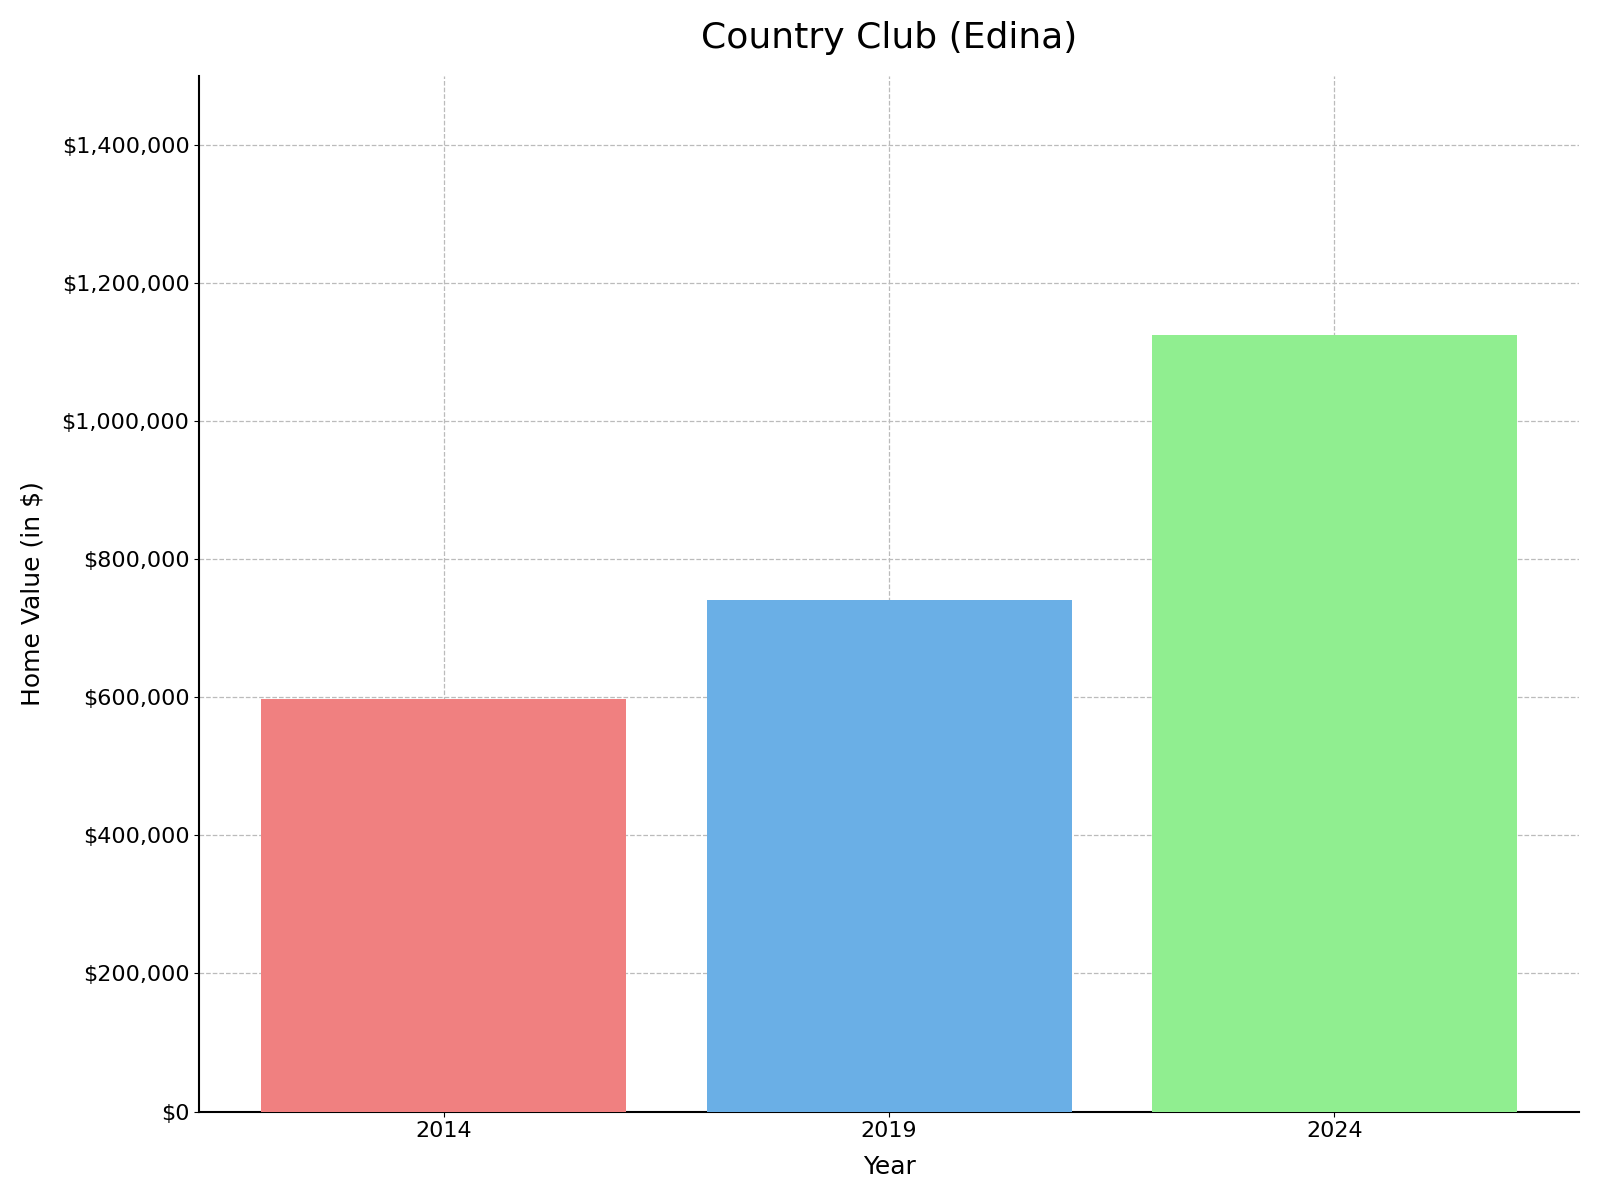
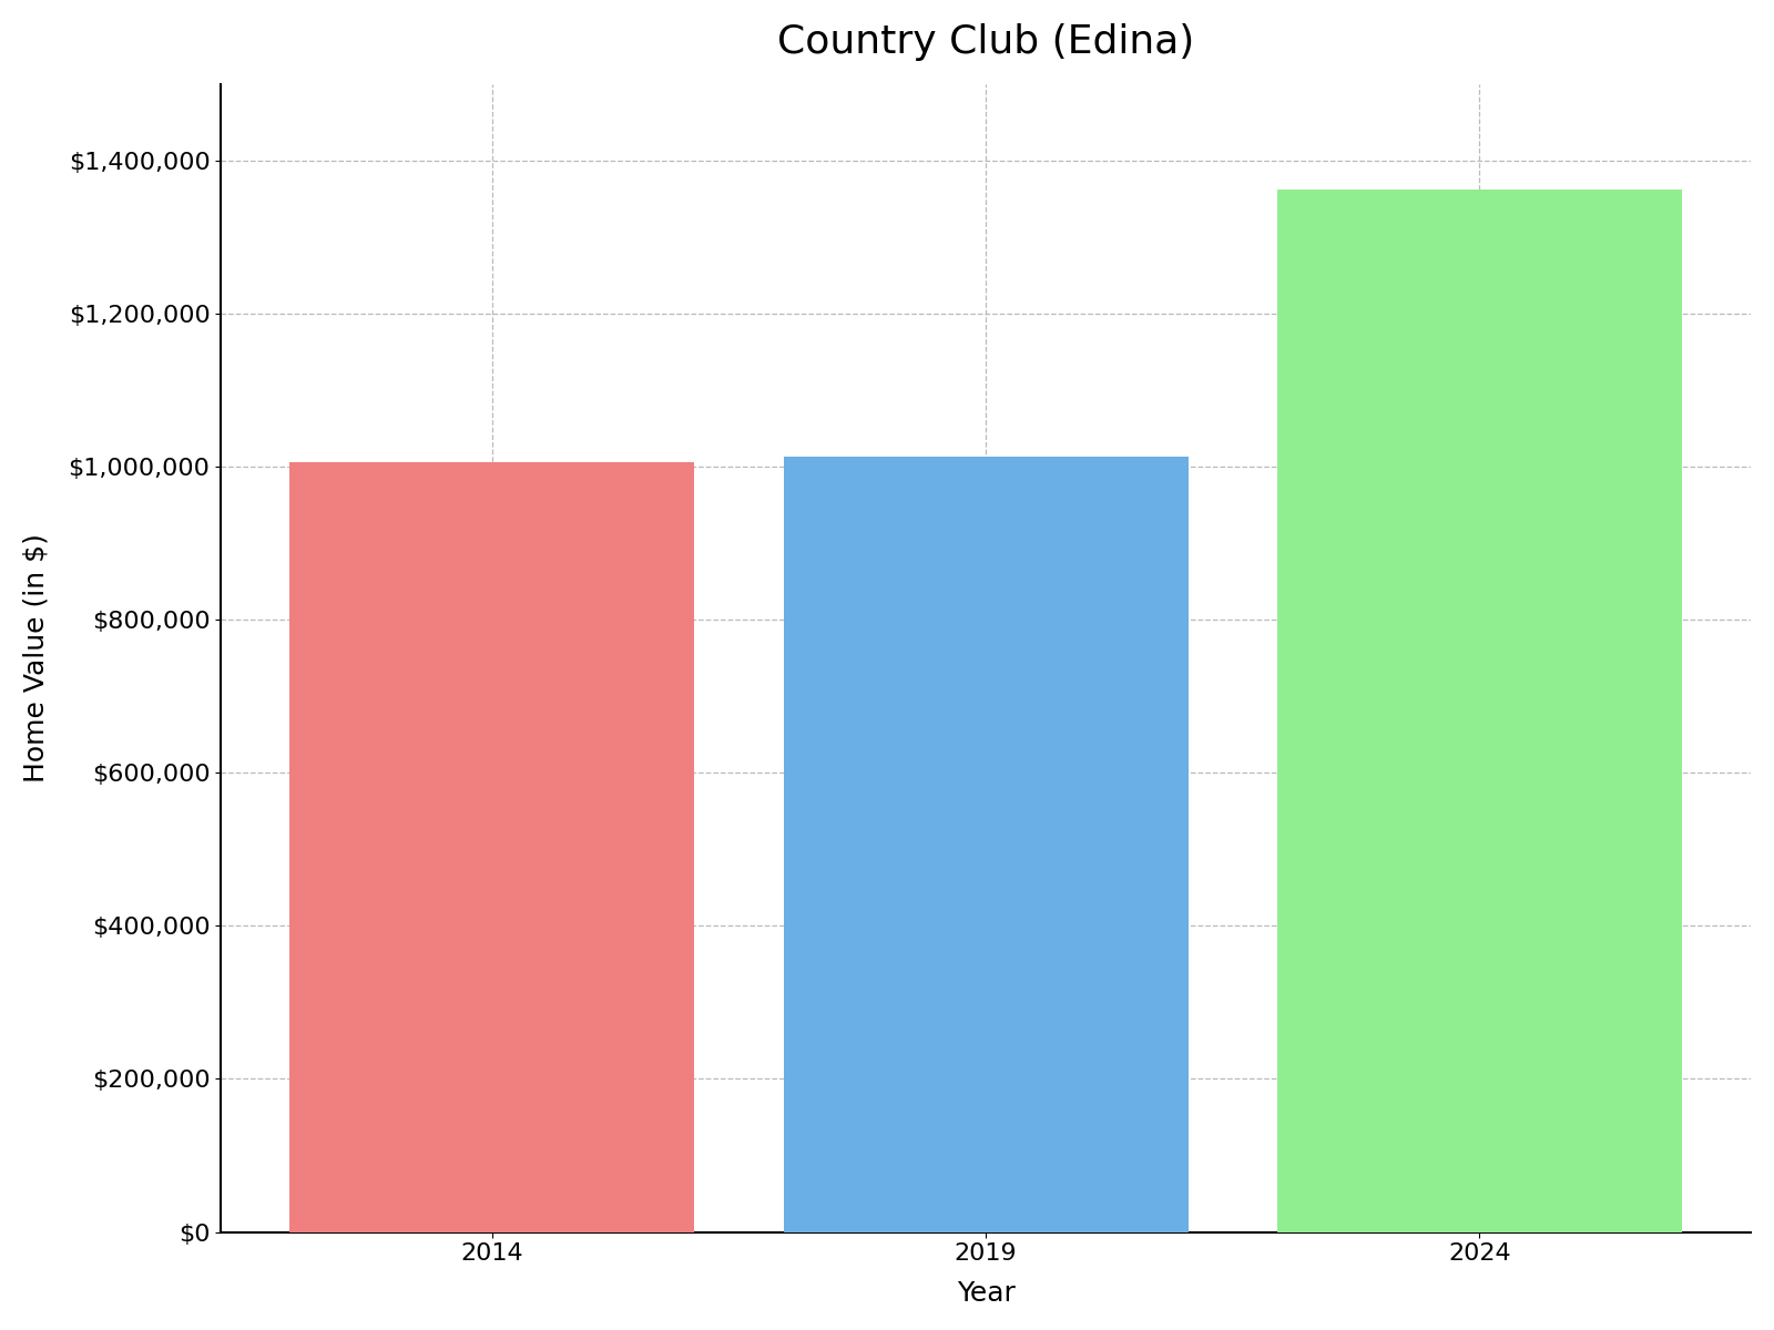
2014: $598,000 -> $1,005,000
2019: $740,000 -> $1,013,000
2024: $1,124,000 -> $1,362,000
